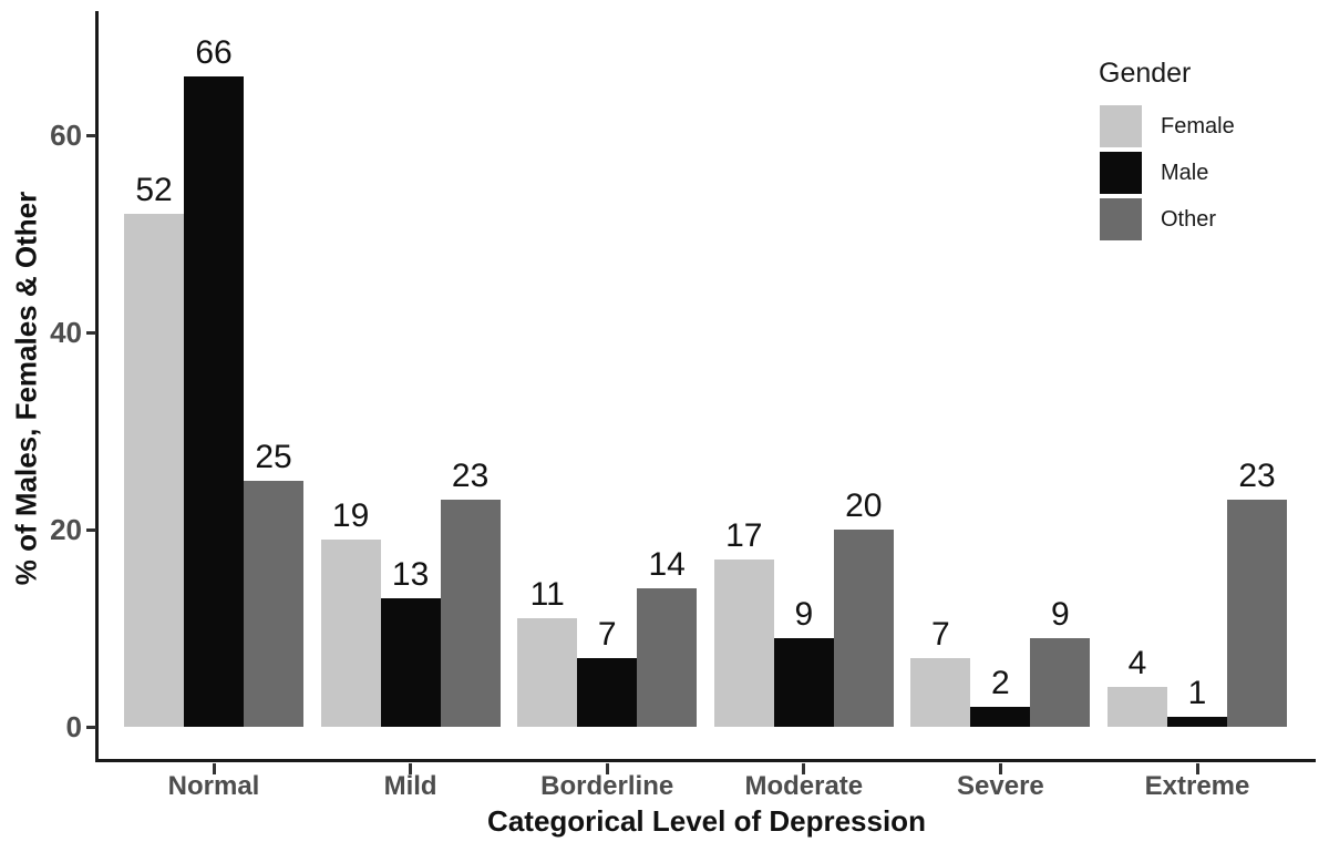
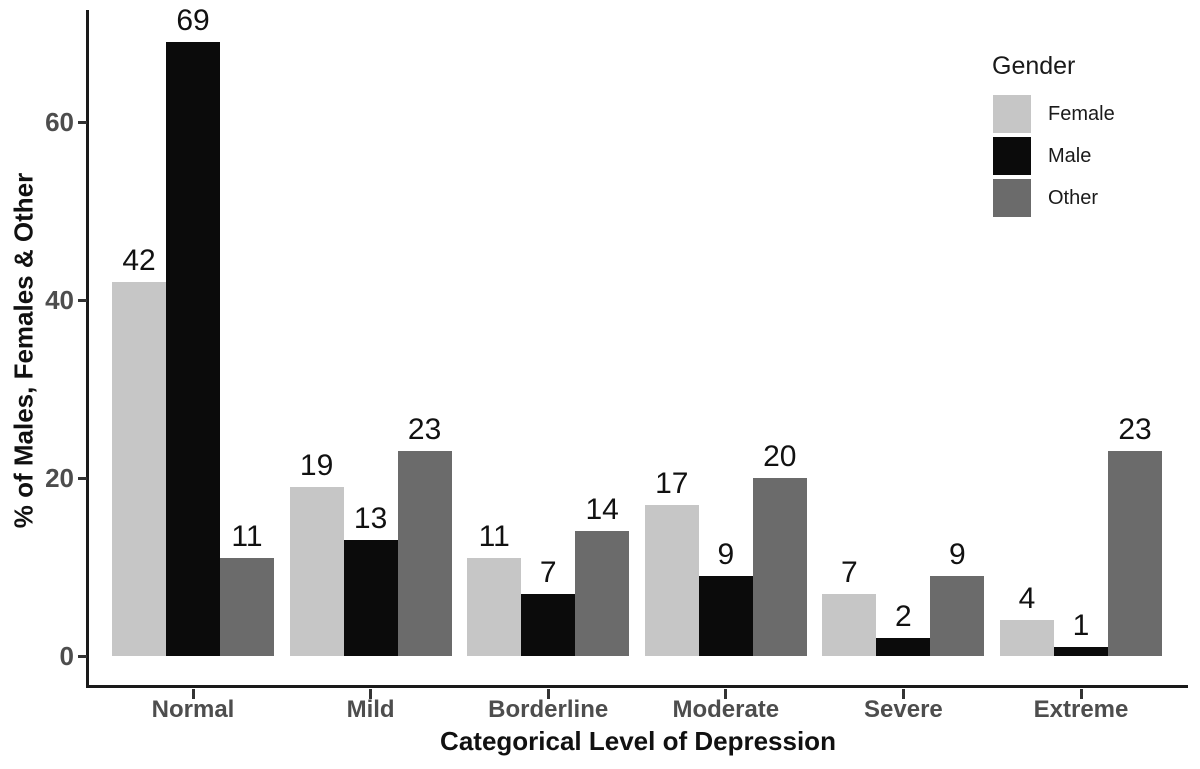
Female/Normal: 52 -> 42
Male/Normal: 66 -> 69
Other/Normal: 25 -> 11
